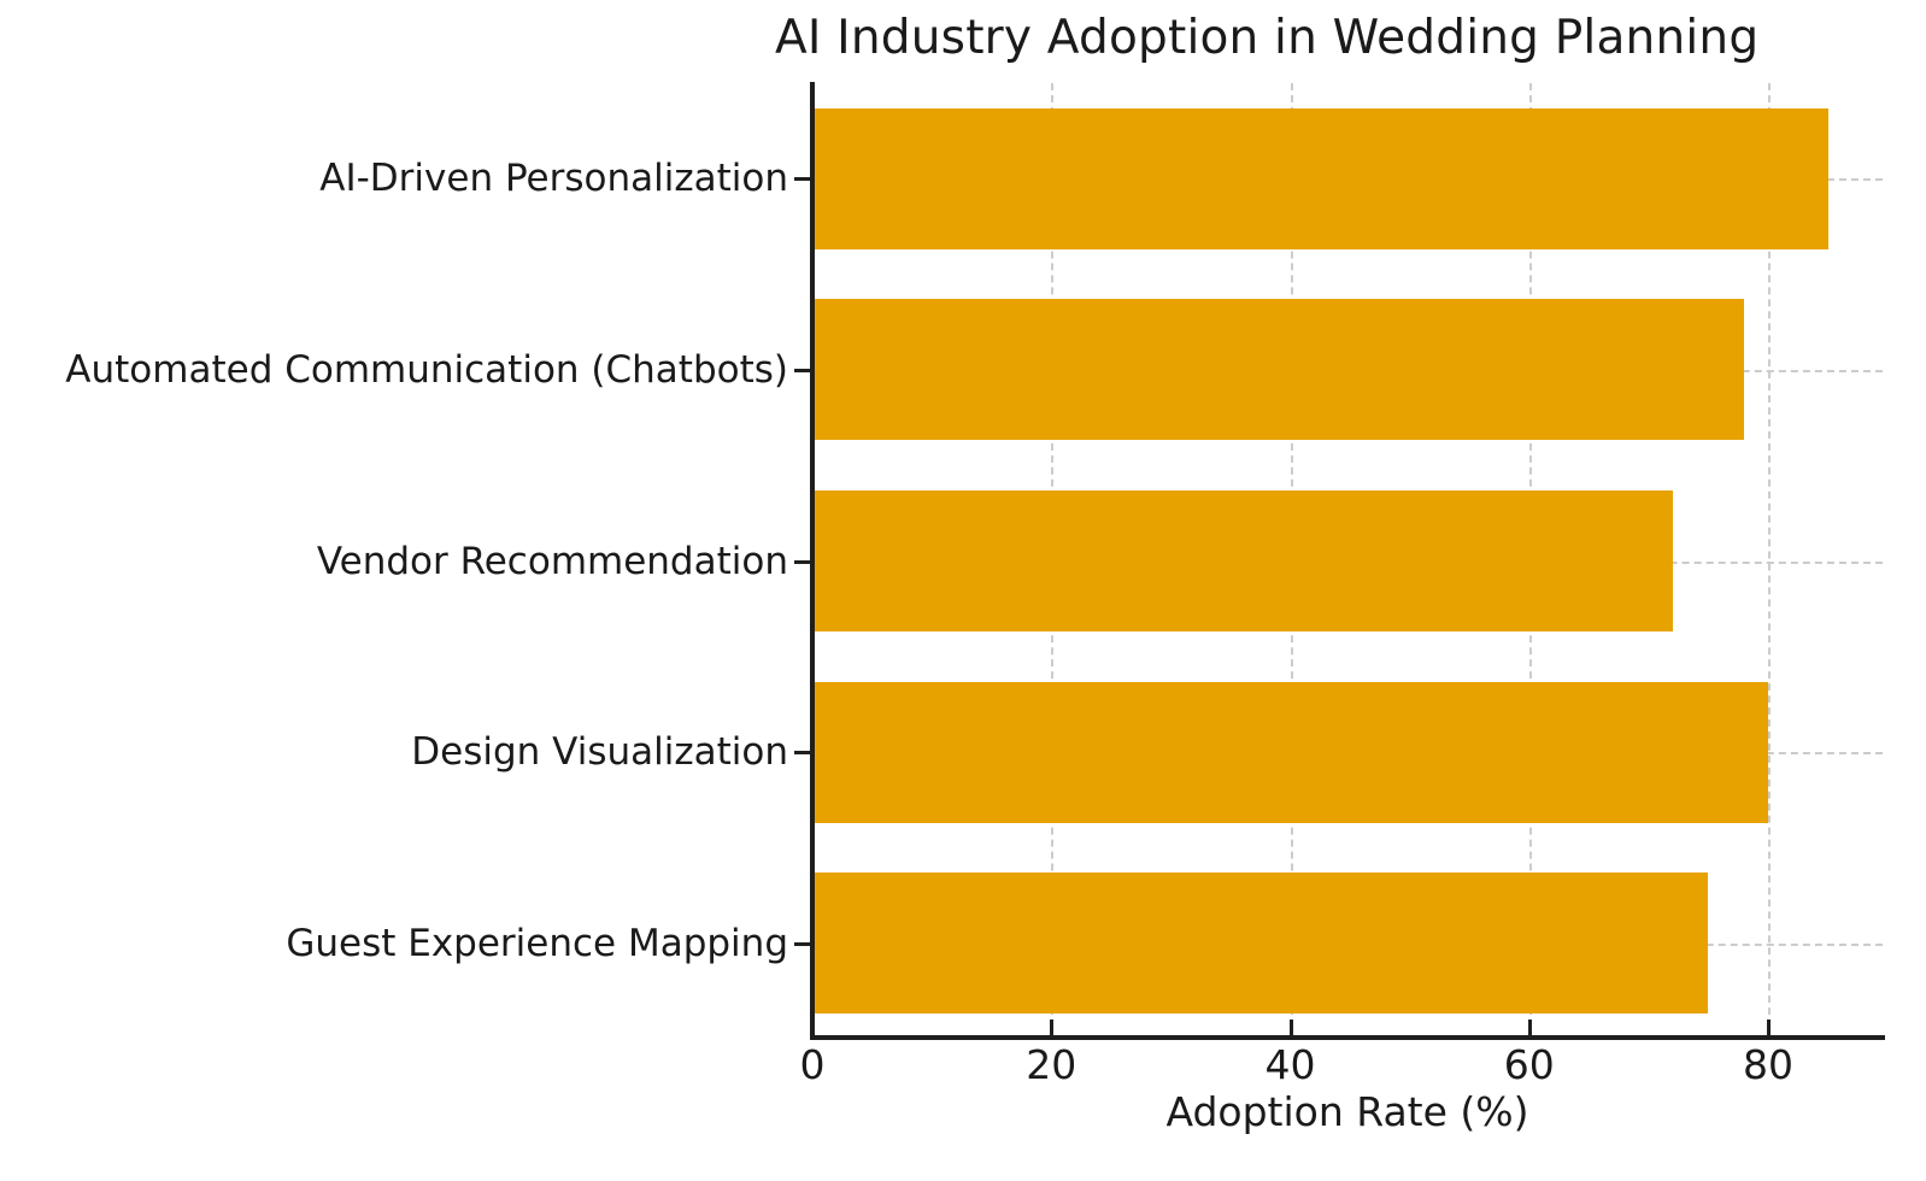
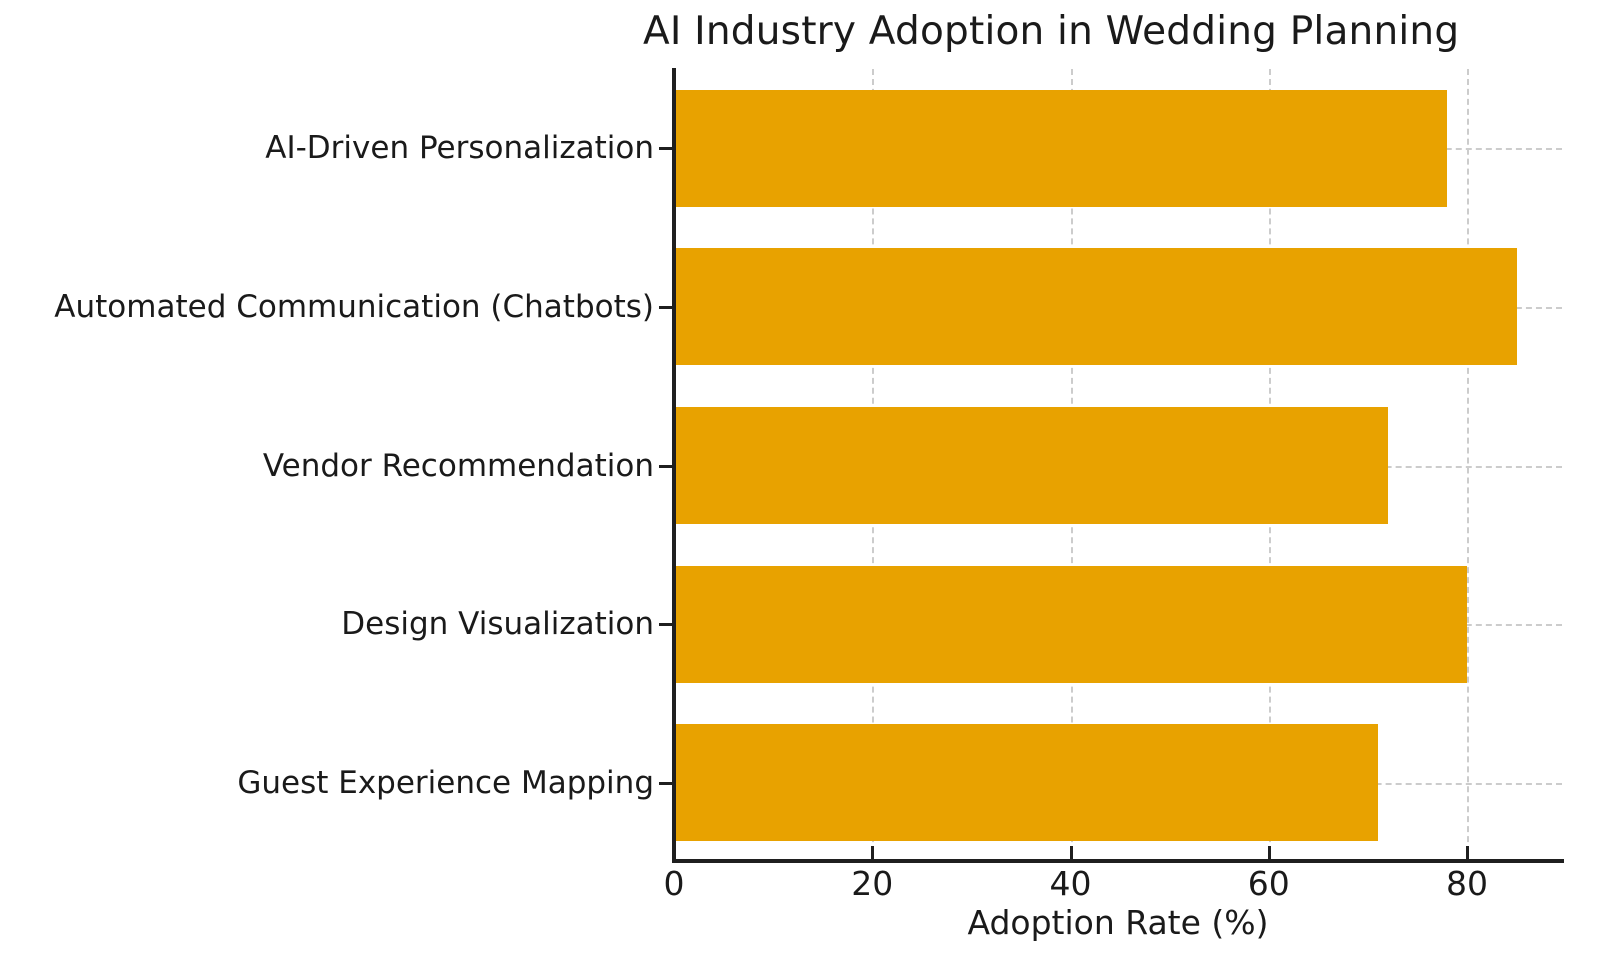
AI-Driven Personalization: 85 -> 78
Automated Communication (Chatbots): 78 -> 85
Guest Experience Mapping: 75 -> 71
